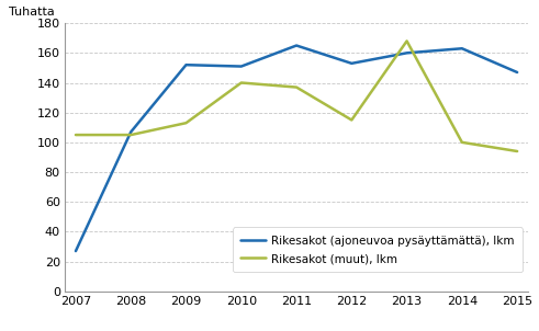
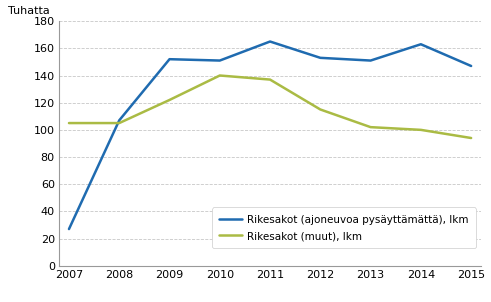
Rikesakot (muut), lkm/2009: 113 -> 122
Rikesakot (ajoneuvoa pysäyttämättä), lkm/2013: 160 -> 151
Rikesakot (muut), lkm/2013: 168 -> 102
